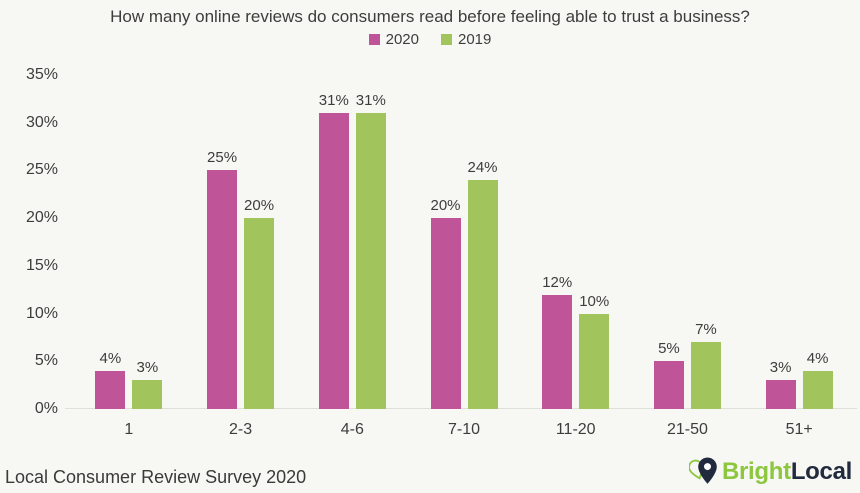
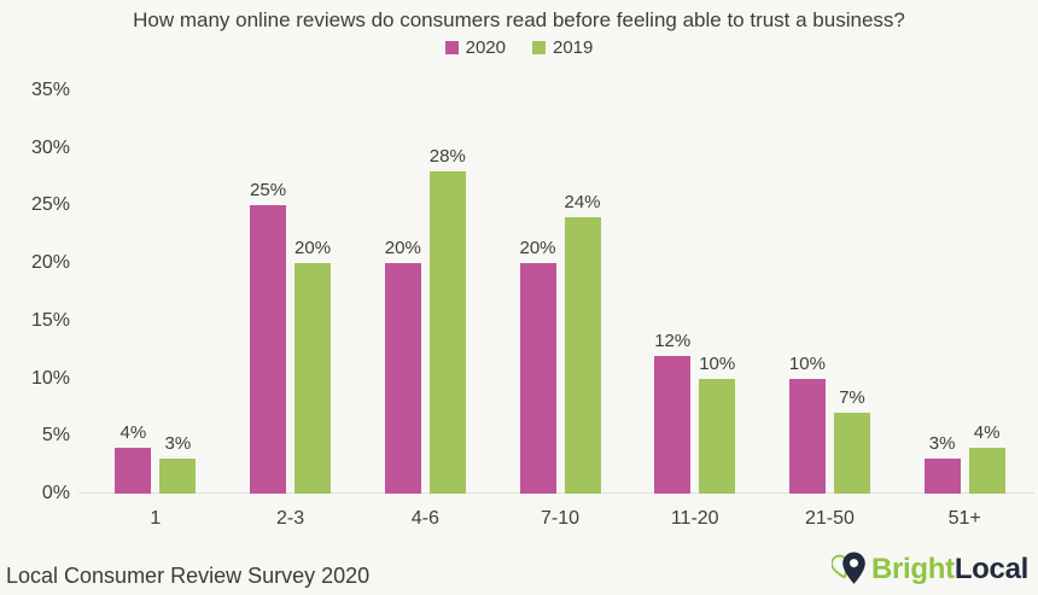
2020/4-6: 31% -> 20%
2019/4-6: 31% -> 28%
2020/21-50: 5% -> 10%
